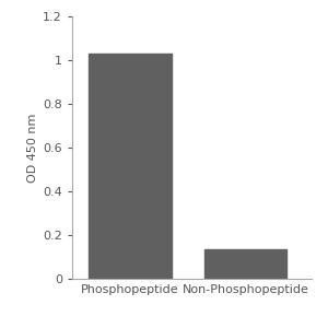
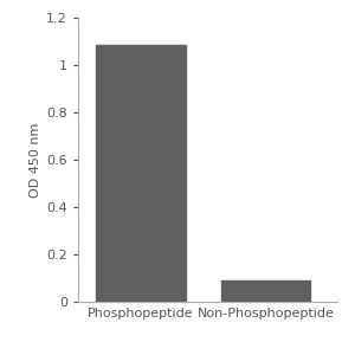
Phosphopeptide: 1.030 -> 1.085
Non-Phosphopeptide: 0.135 -> 0.090
